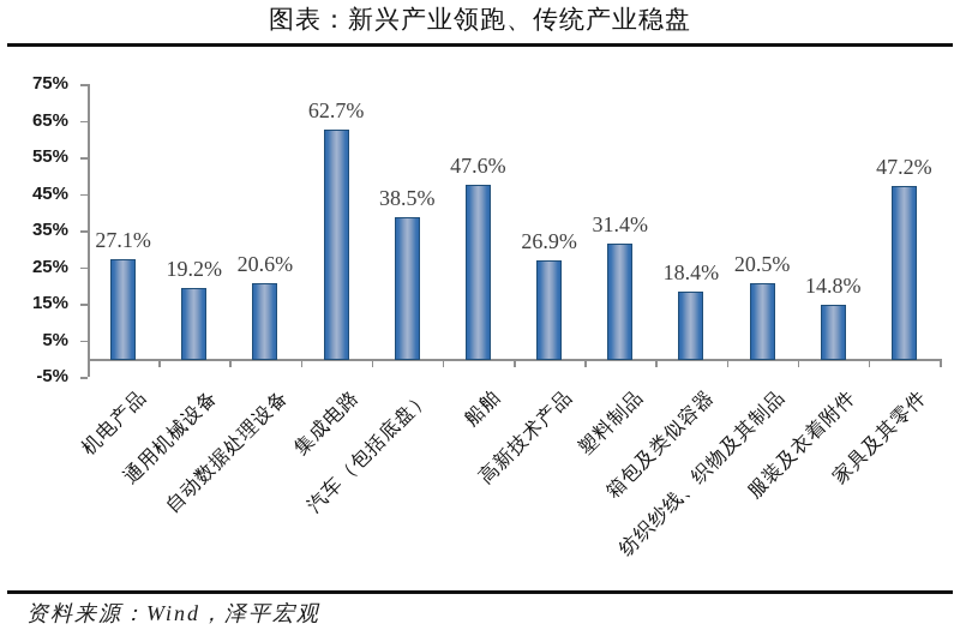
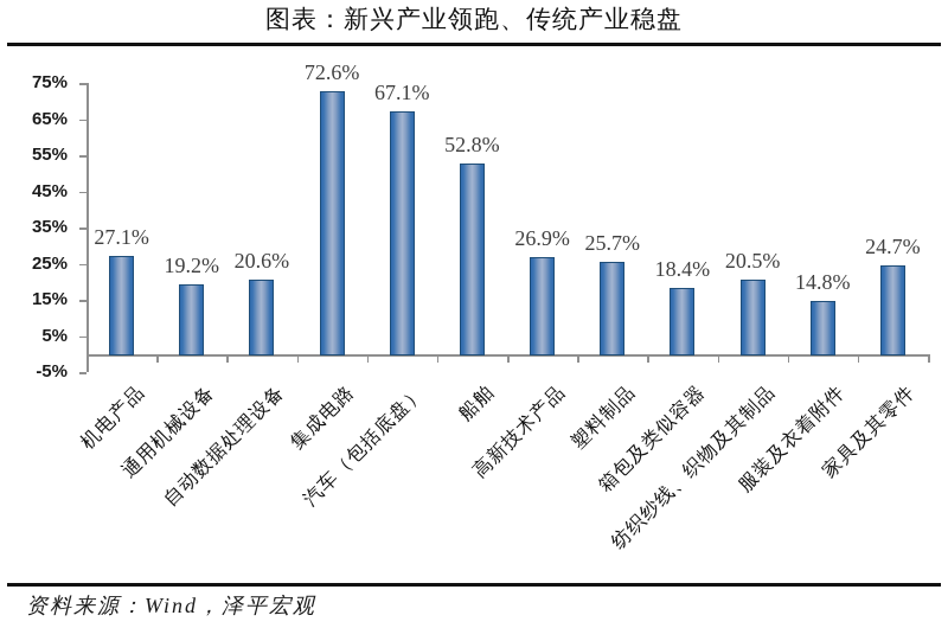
集成电路: 62.7% -> 72.6%
汽车（包括底盘）: 38.5% -> 67.1%
船舶: 47.6% -> 52.8%
塑料制品: 31.4% -> 25.7%
家具及其零件: 47.2% -> 24.7%
